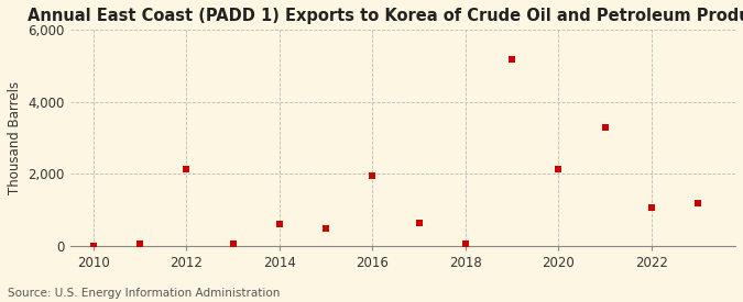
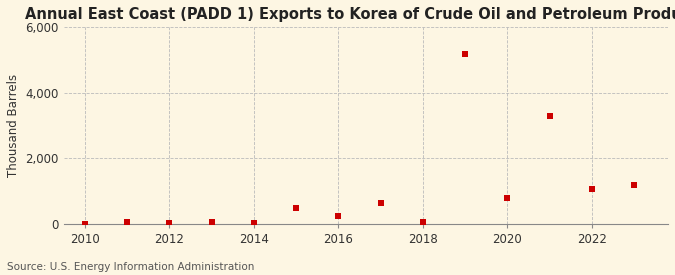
2012: 2,150 -> 40
2014: 600 -> 30
2016: 1,950 -> 230
2020: 2,150 -> 790
